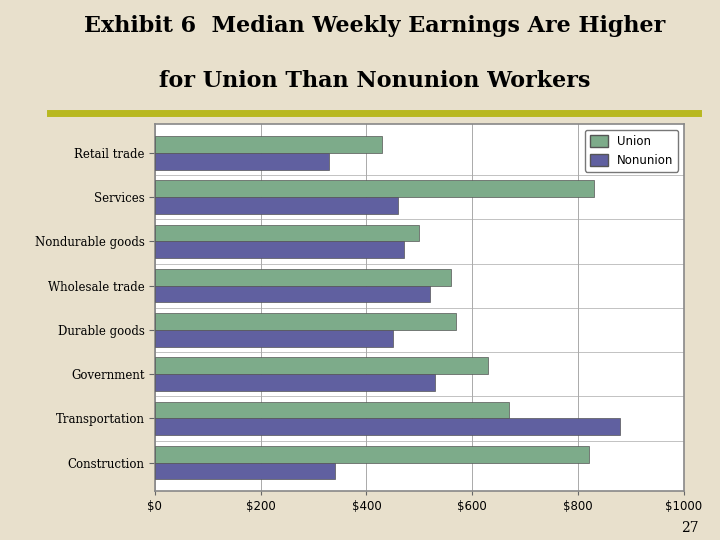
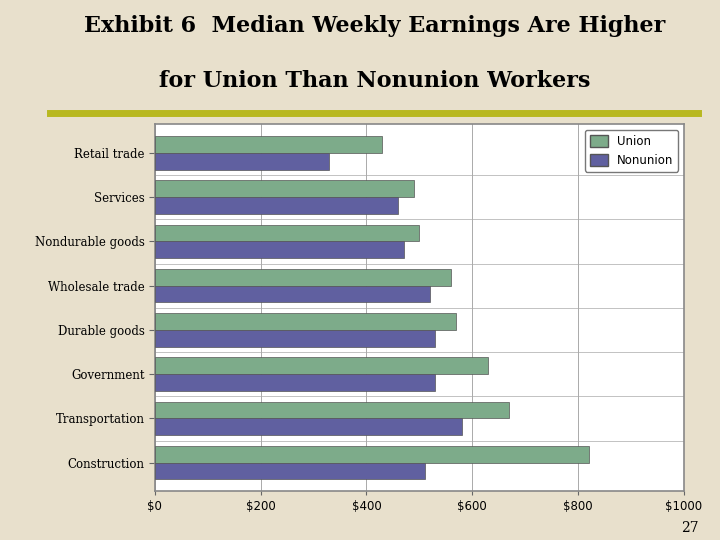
Union/Services: $830 -> $490
Nonunion/Durable goods: $450 -> $530
Nonunion/Transportation: $880 -> $580
Nonunion/Construction: $340 -> $510
